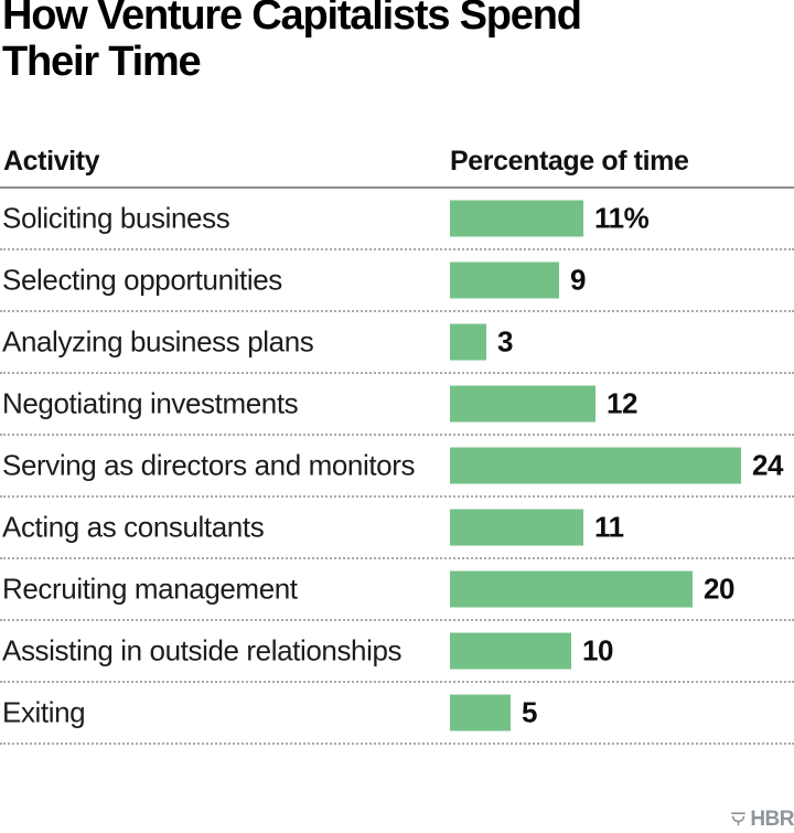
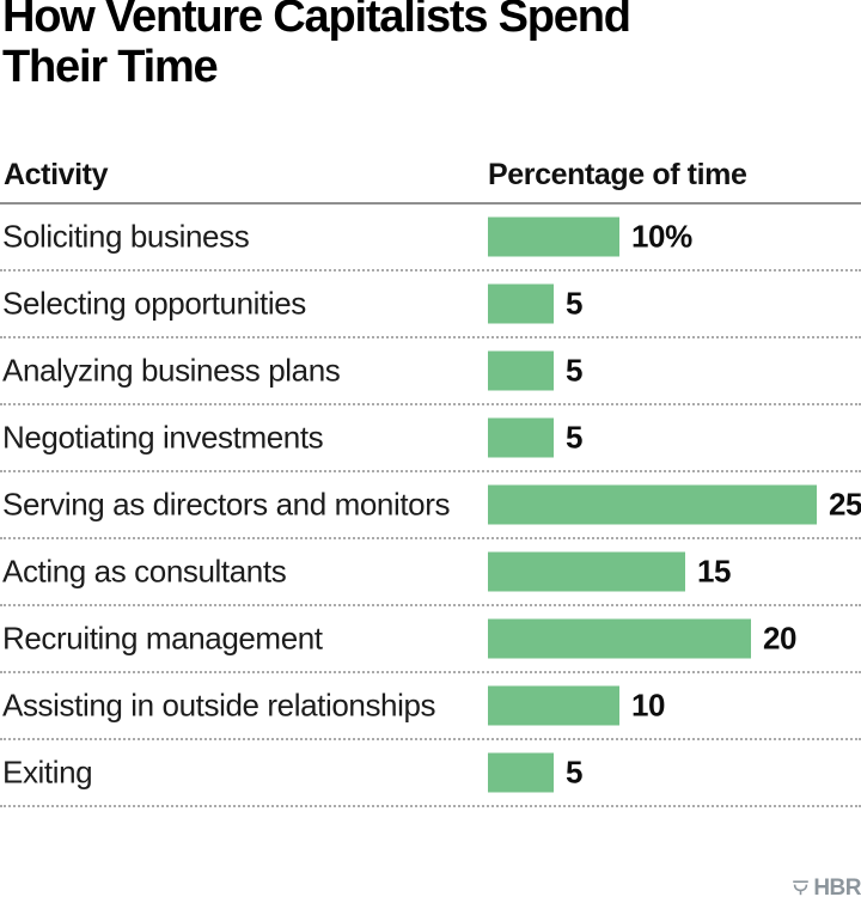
Soliciting business: 11% -> 10%
Selecting opportunities: 9 -> 5
Analyzing business plans: 3 -> 5
Negotiating investments: 12 -> 5
Serving as directors and monitors: 24 -> 25
Acting as consultants: 11 -> 15
